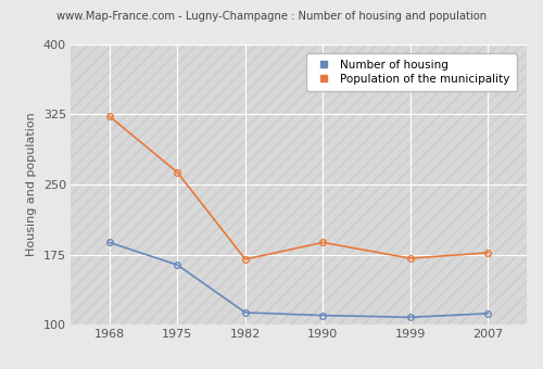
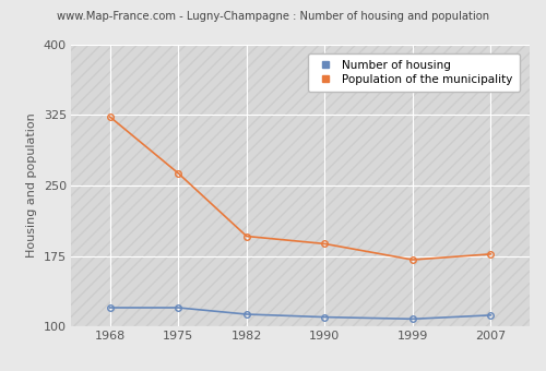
Number of housing/1968: 188 -> 120
Number of housing/1975: 164 -> 120
Population of the municipality/1982: 170 -> 196
